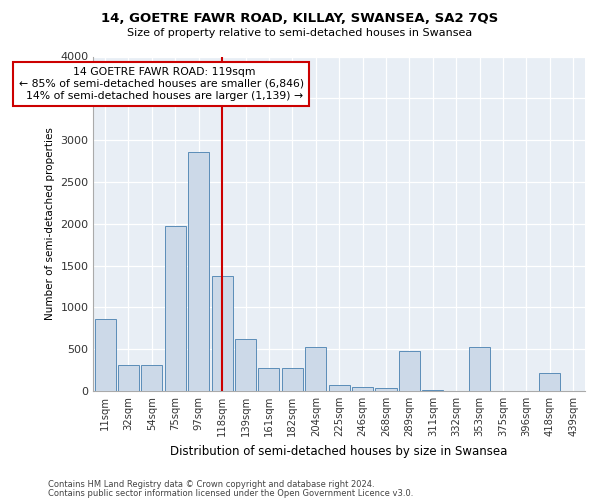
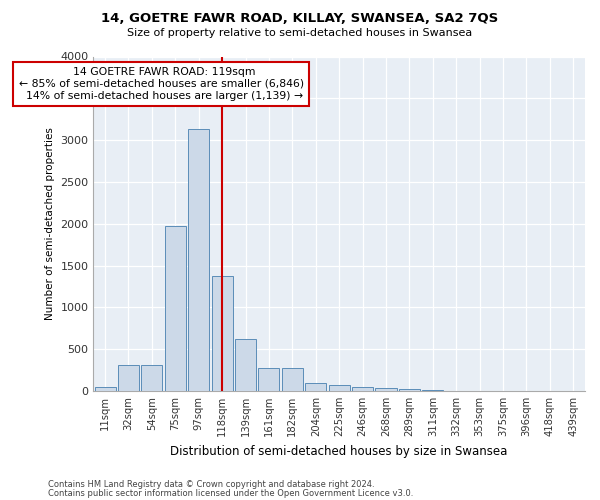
11sqm: 860 -> 50
97sqm: 2860 -> 3130
204sqm: 520 -> 100
289sqm: 480 -> 20
353sqm: 520 -> 0
418sqm: 220 -> 0
